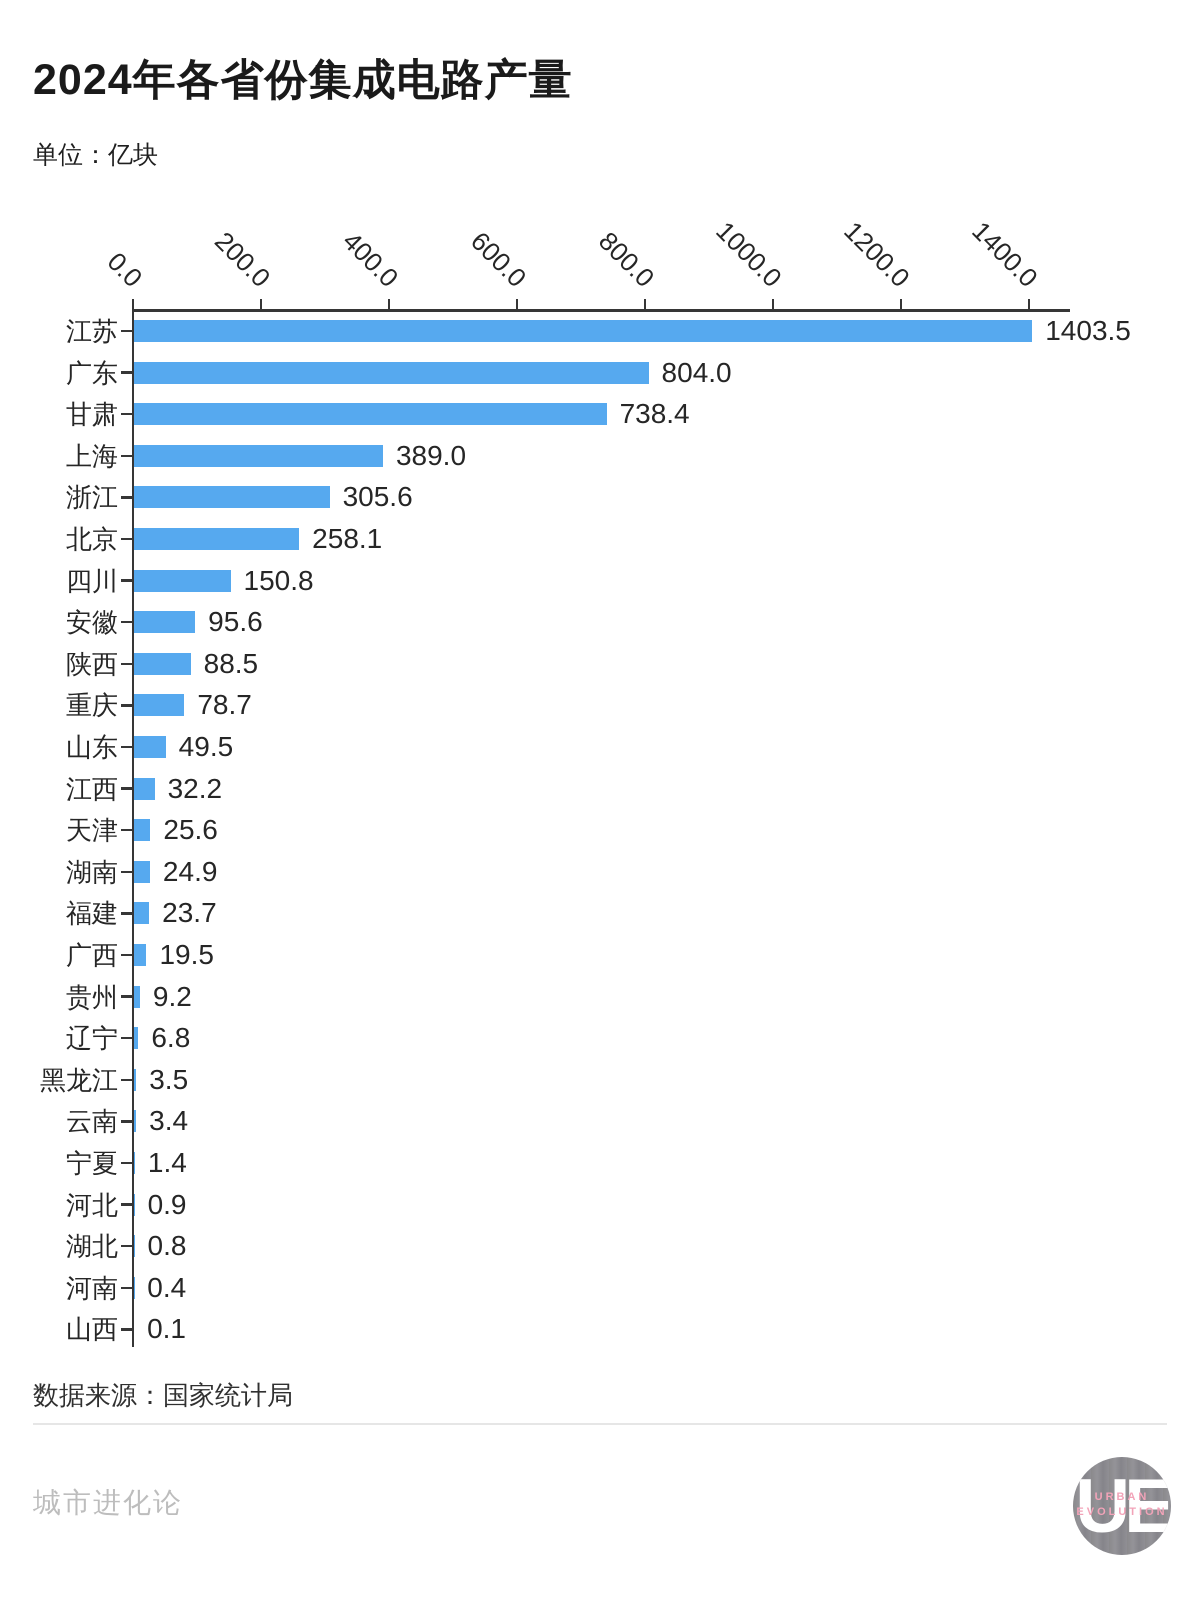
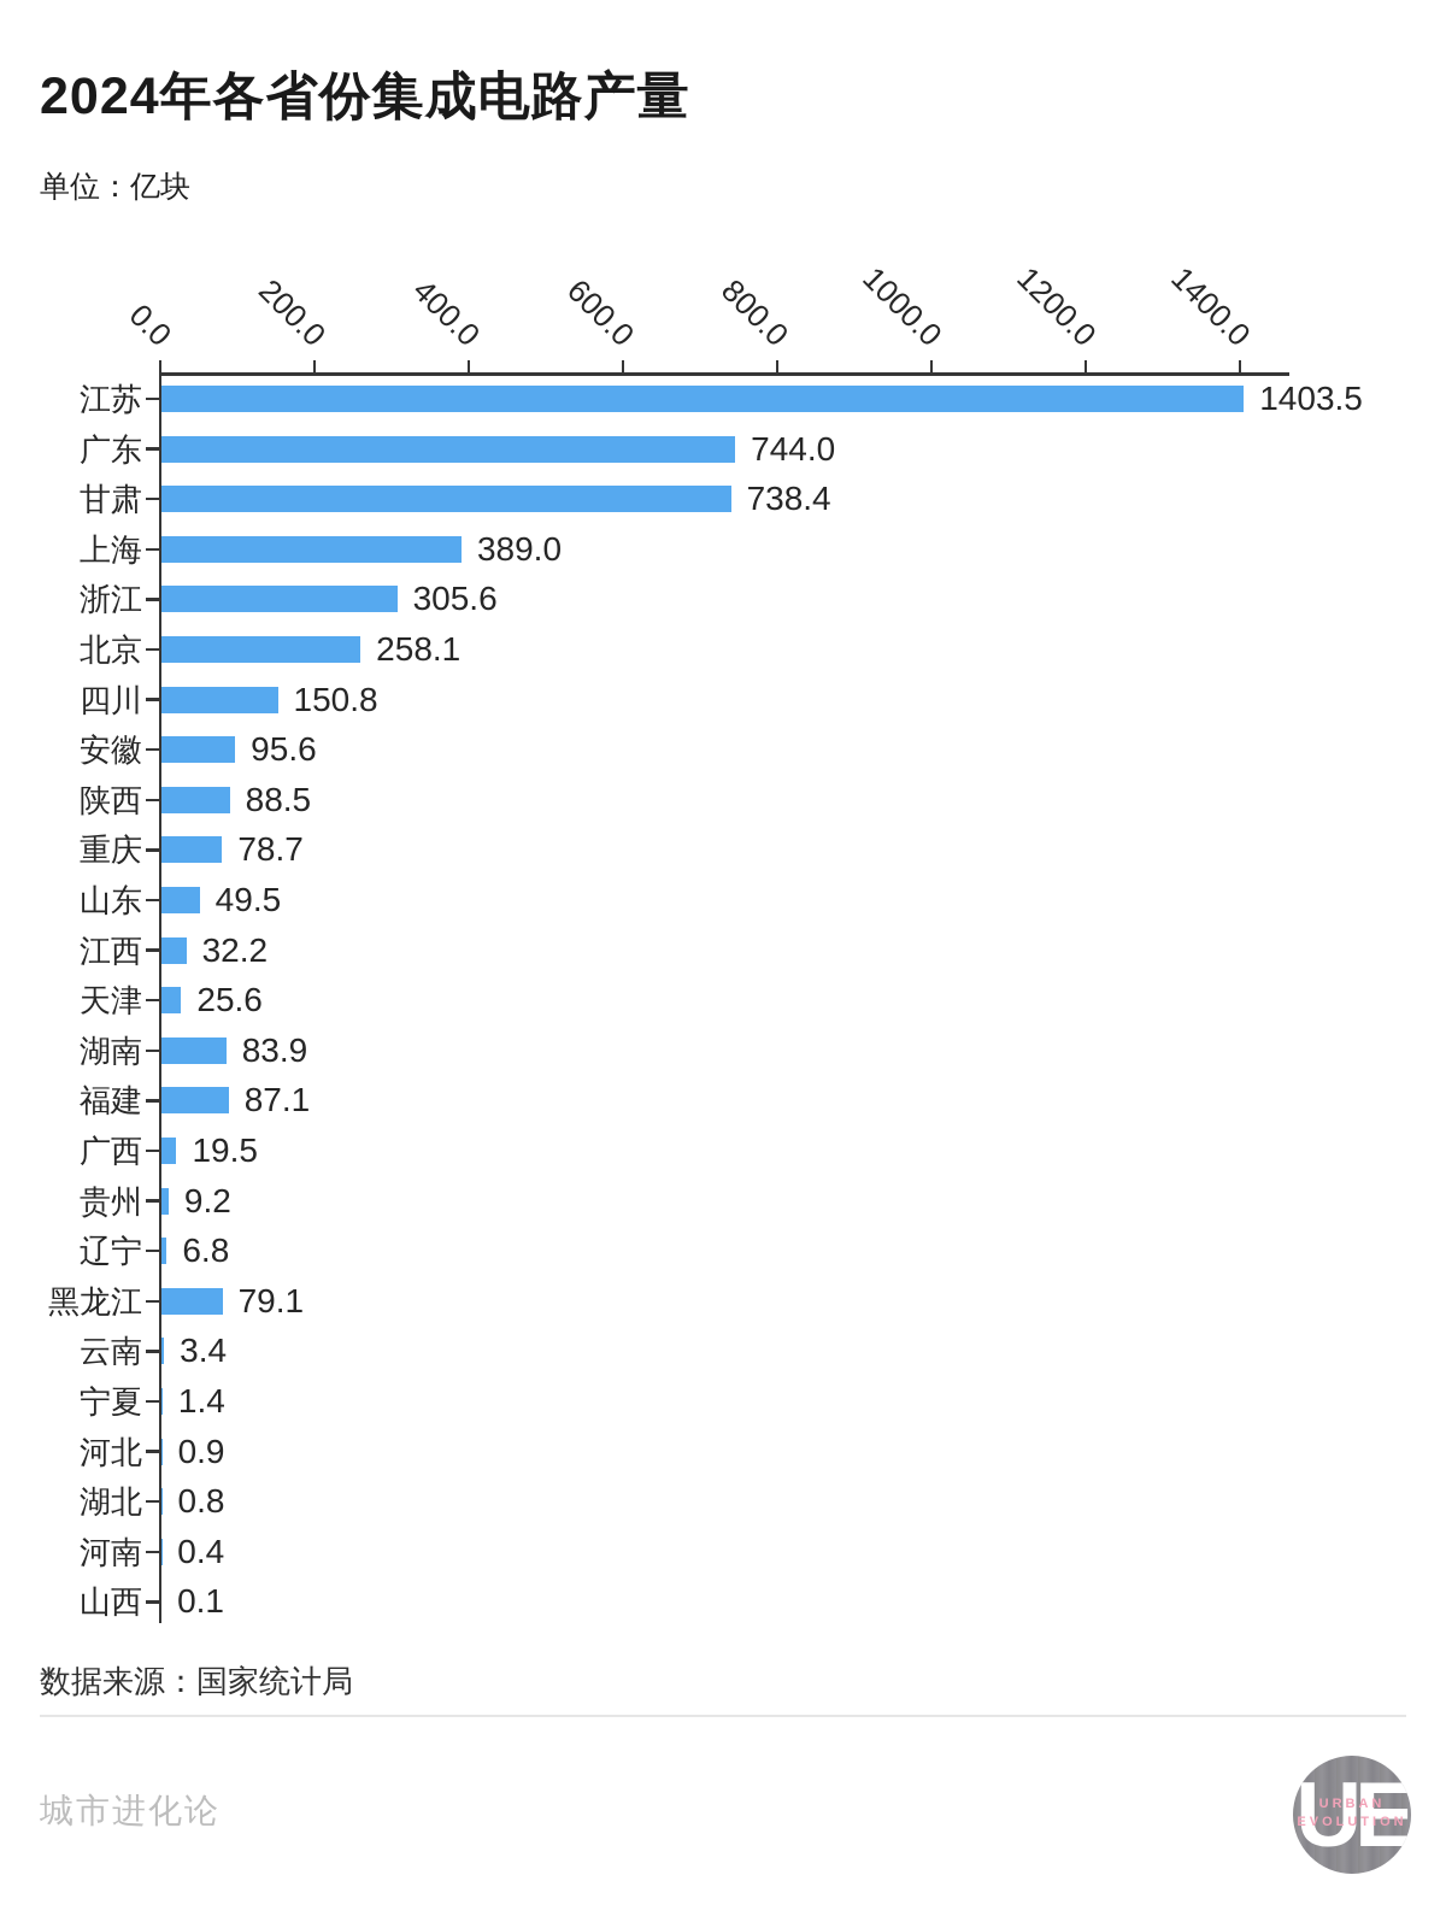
广东: 804.0 -> 744.0
湖南: 24.9 -> 83.9
福建: 23.7 -> 87.1
黑龙江: 3.5 -> 79.1
